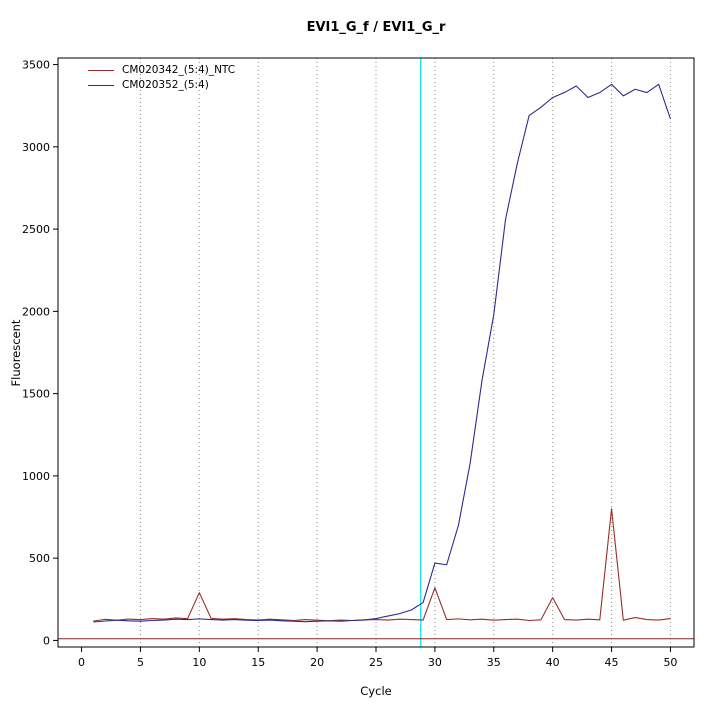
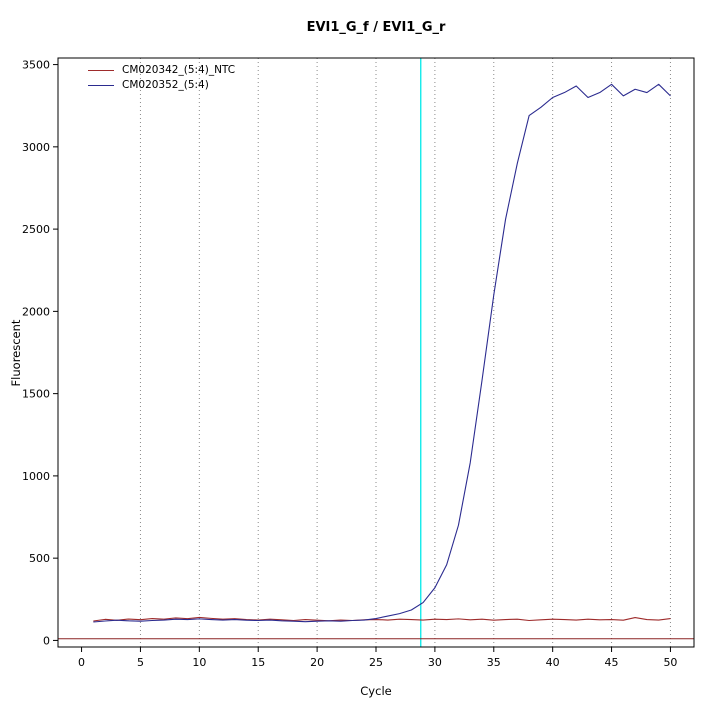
CM020342_(5:4)_NTC/10: 290 -> 140
CM020342_(5:4)_NTC/30: 320 -> 130
CM020352_(5:4)/30: 470 -> 320
CM020352_(5:4)/35: 1980 -> 2100
CM020342_(5:4)_NTC/40: 260 -> 130
CM020342_(5:4)_NTC/45: 800 -> 130
CM020352_(5:4)/50: 3170 -> 3310
